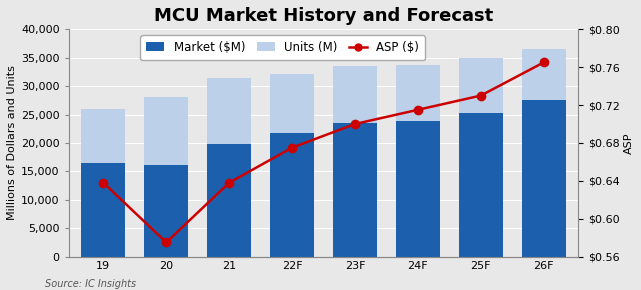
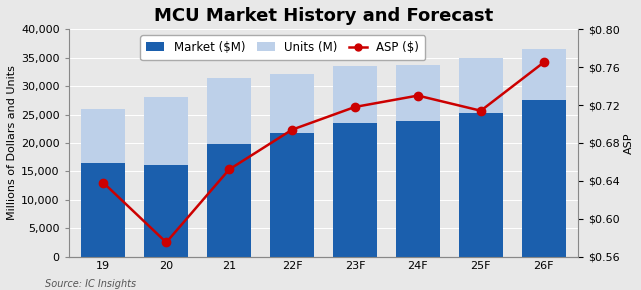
ASP ($)/21: $0.638 -> $0.652
ASP ($)/22F: $0.675 -> $0.694
ASP ($)/23F: $0.700 -> $0.718
ASP ($)/24F: $0.715 -> $0.730
ASP ($)/25F: $0.730 -> $0.714
